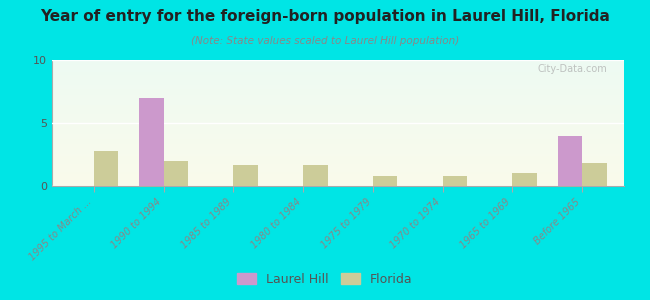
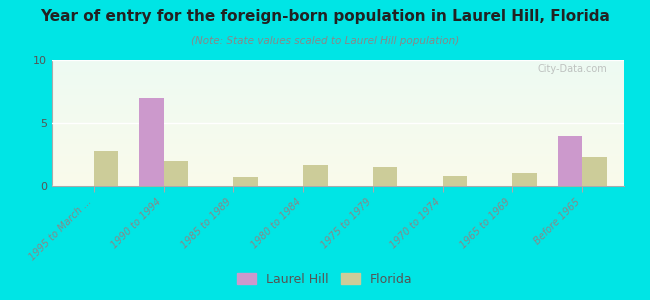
Florida/1985 to 1989: 1.7 -> 0.7
Florida/1975 to 1979: 0.8 -> 1.5
Florida/Before 1965: 1.8 -> 2.3
